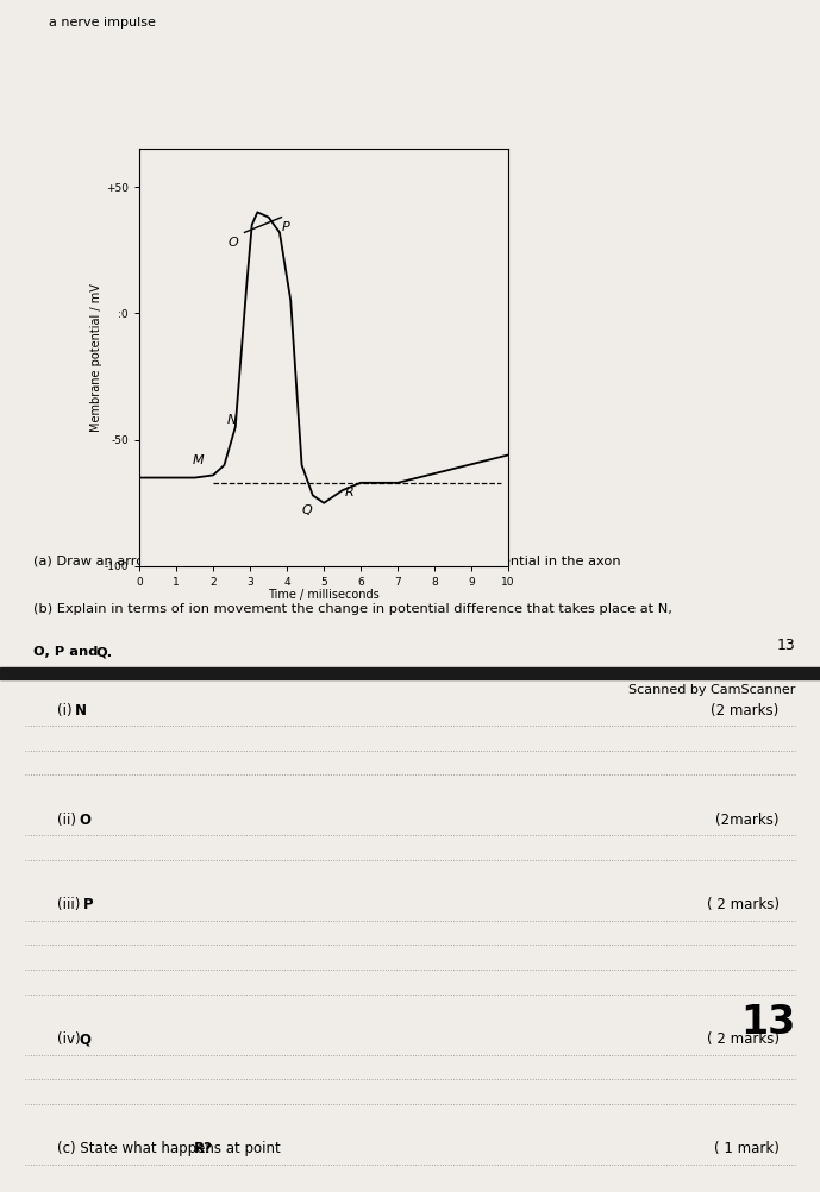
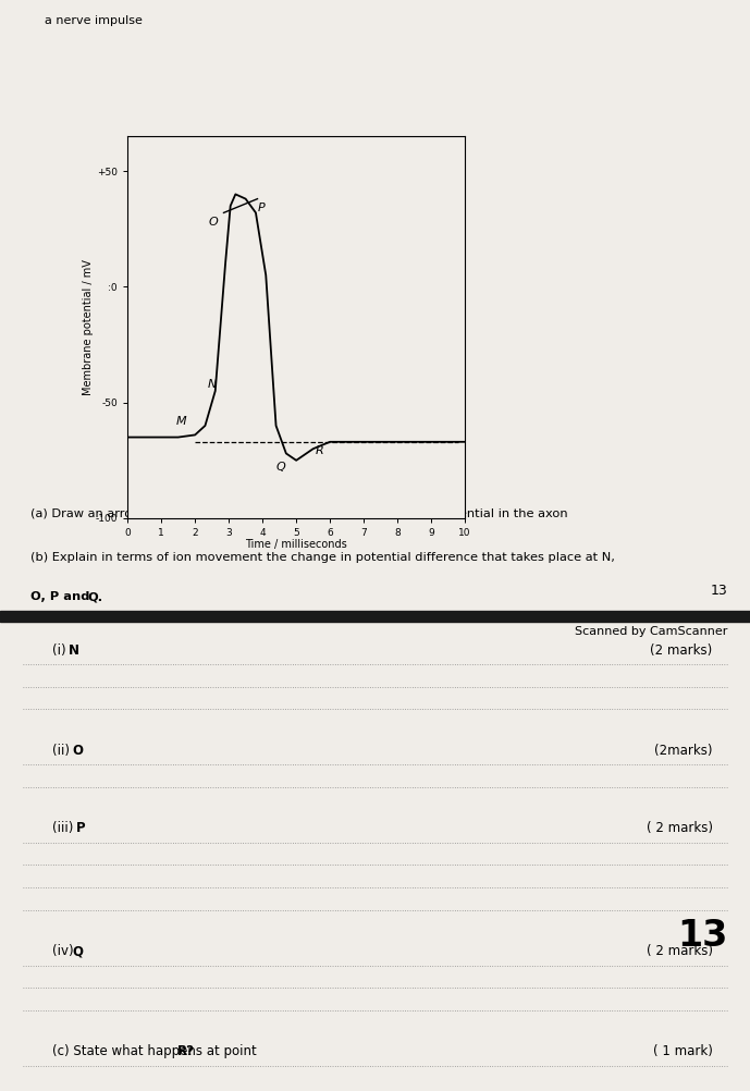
10: -56 -> -67
